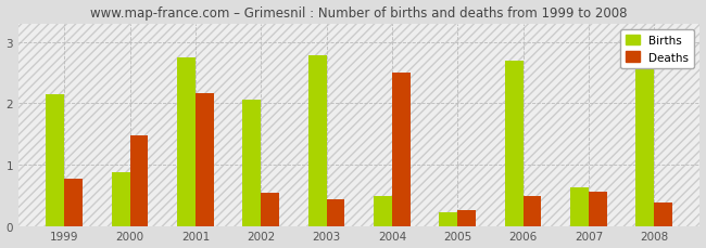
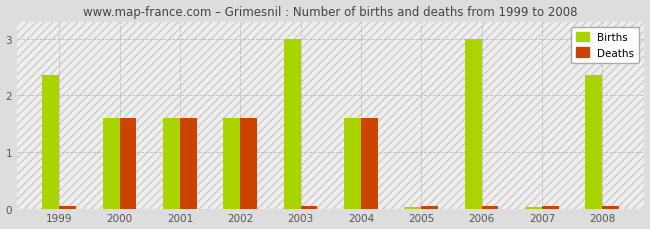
Births/1999: 2.14 -> 2.35
Deaths/1999: 0.76 -> 0.04
Births/2000: 0.88 -> 1.60
Deaths/2000: 1.48 -> 1.60
Births/2001: 2.74 -> 1.60
Deaths/2001: 2.16 -> 1.60
Births/2002: 2.06 -> 1.60
Deaths/2002: 0.54 -> 1.60
Births/2003: 2.78 -> 3.00
Deaths/2003: 0.44 -> 0.04
Births/2004: 0.48 -> 1.60
Deaths/2004: 2.50 -> 1.60
Births/2005: 0.22 -> 0.02
Deaths/2005: 0.26 -> 0.04
Births/2006: 2.70 -> 3.00
Deaths/2006: 0.48 -> 0.04
Births/2007: 0.62 -> 0.02
Deaths/2007: 0.56 -> 0.04
Births/2008: 2.62 -> 2.35
Deaths/2008: 0.38 -> 0.04
